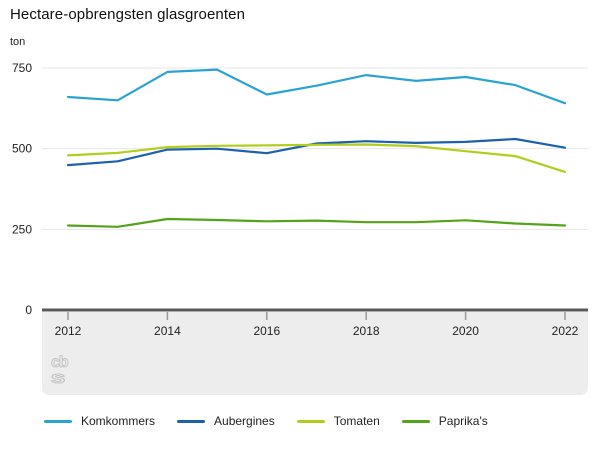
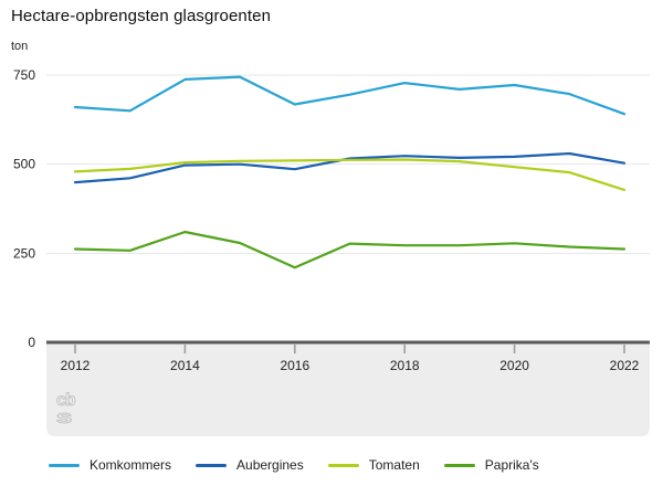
Paprika's/2014: 280 -> 310
Paprika's/2016: 280 -> 210
